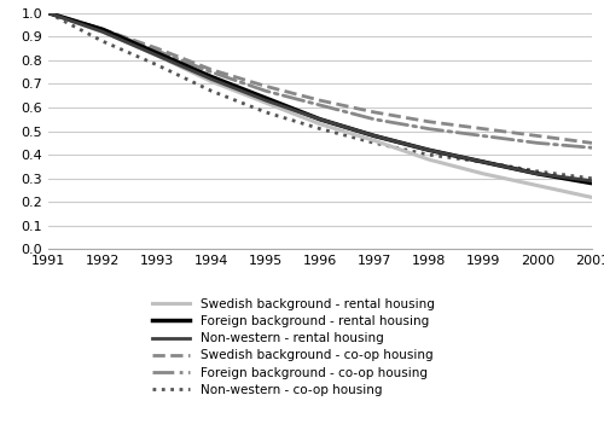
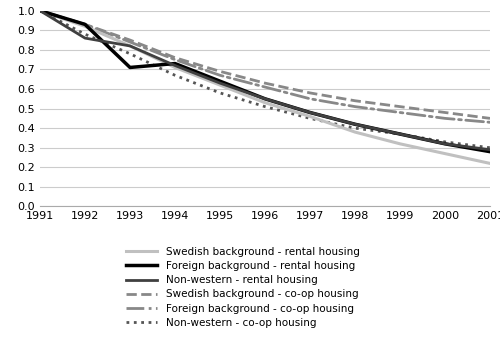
Non-western - rental housing/1992: 0.92 -> 0.86
Foreign background - rental housing/1993: 0.83 -> 0.71
